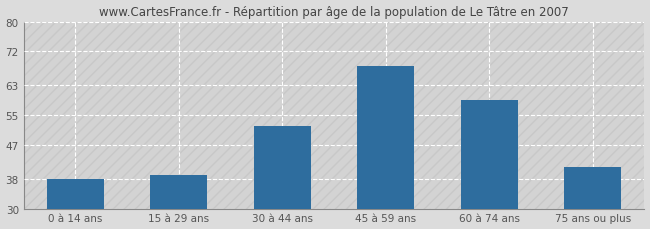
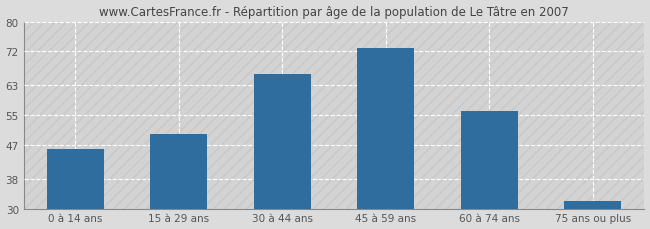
0 à 14 ans: 38 -> 46
15 à 29 ans: 39 -> 50
30 à 44 ans: 52 -> 66
45 à 59 ans: 68 -> 73
60 à 74 ans: 59 -> 56
75 ans ou plus: 41 -> 32
